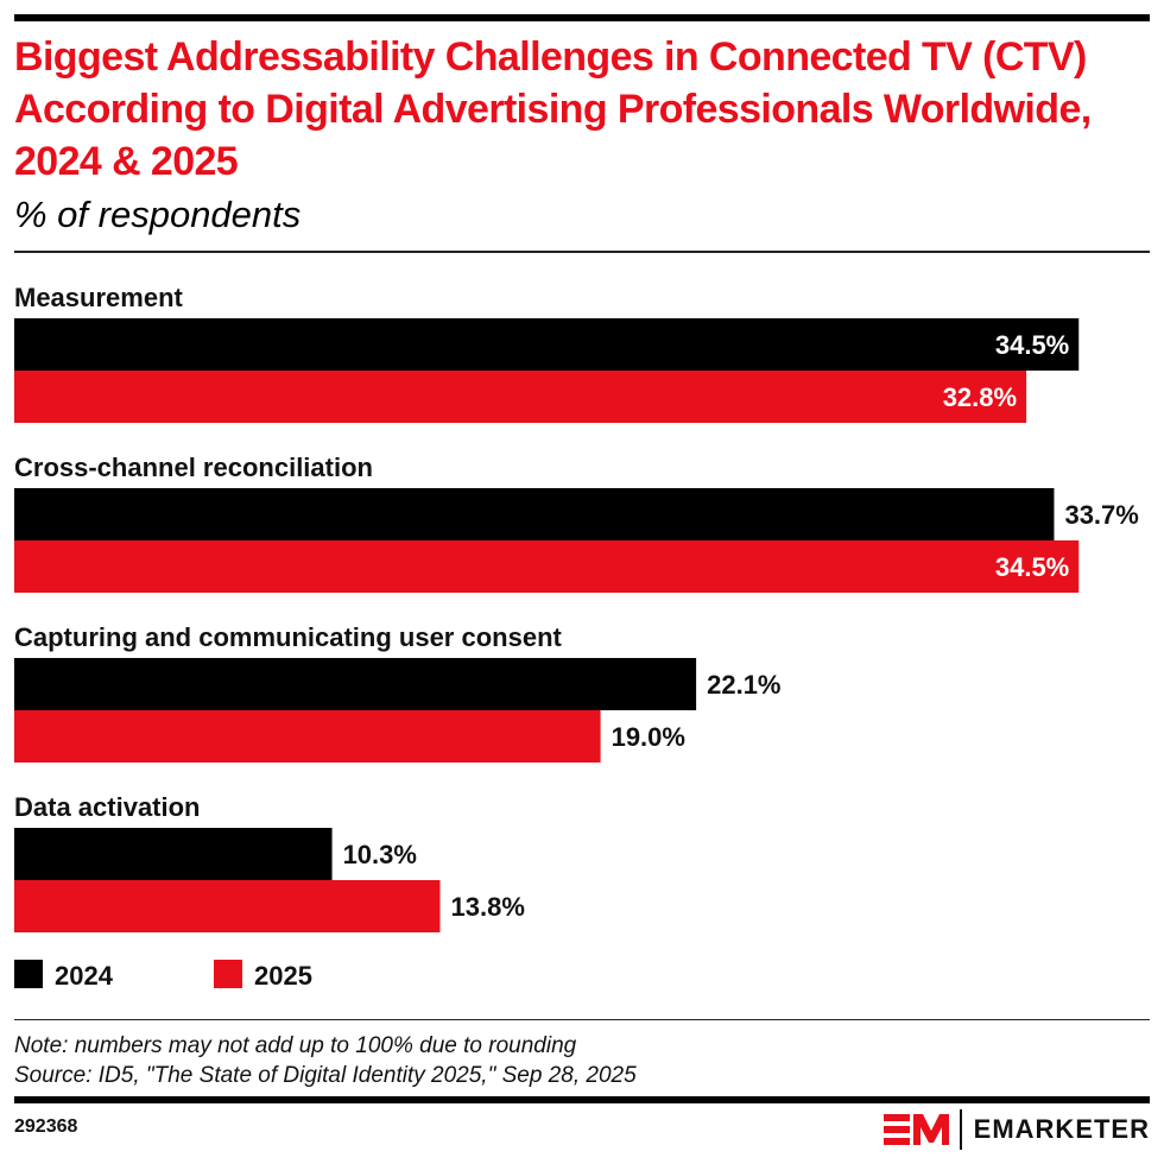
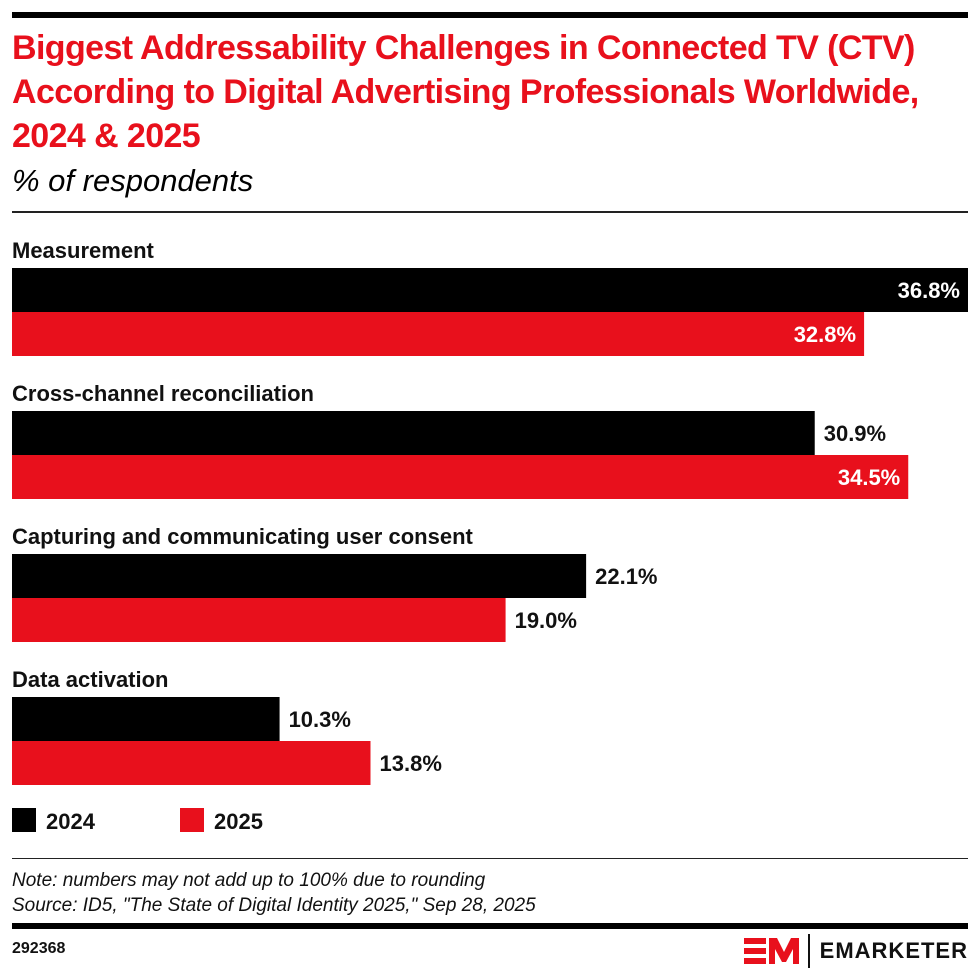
2024/Measurement: 34.5% -> 36.8%
2024/Cross-channel reconciliation: 33.7% -> 30.9%
